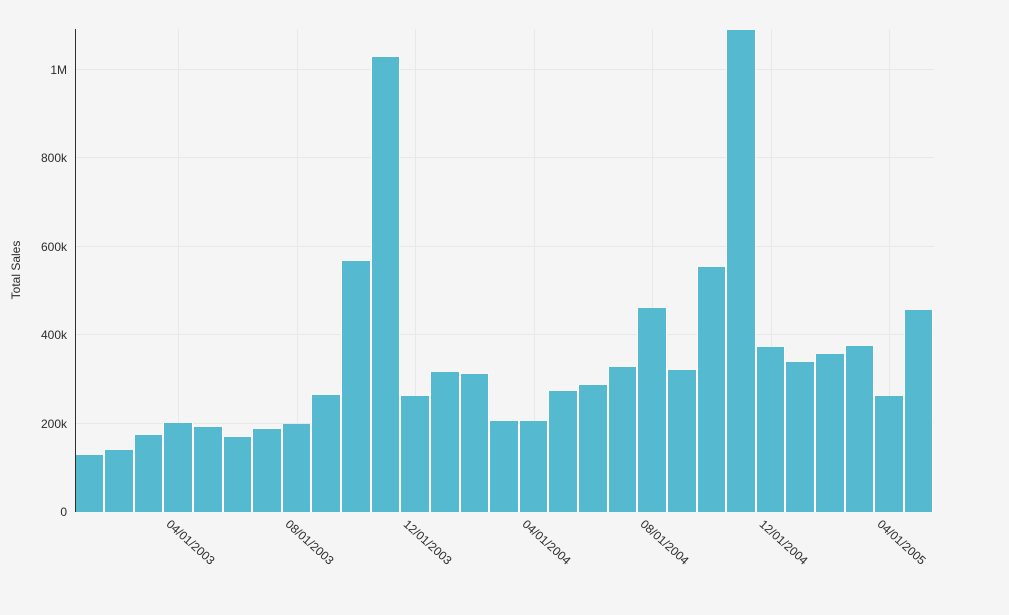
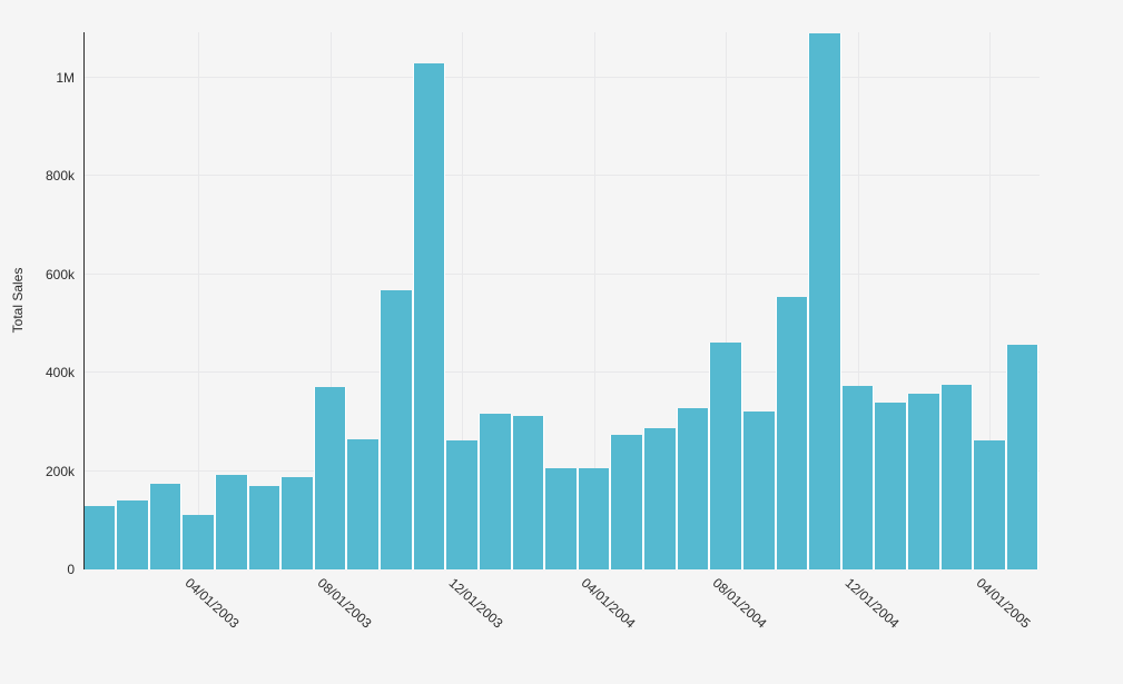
04/01/2003: 200k -> 110k
08/01/2003: 200k -> 370k
